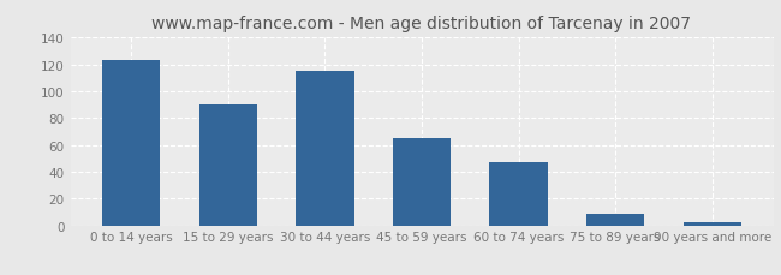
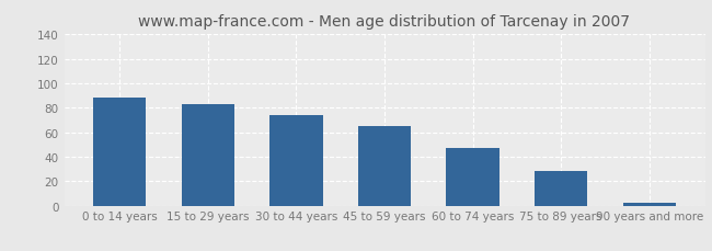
0 to 14 years: 123 -> 88
15 to 29 years: 90 -> 83
30 to 44 years: 115 -> 74
75 to 89 years: 9 -> 28
